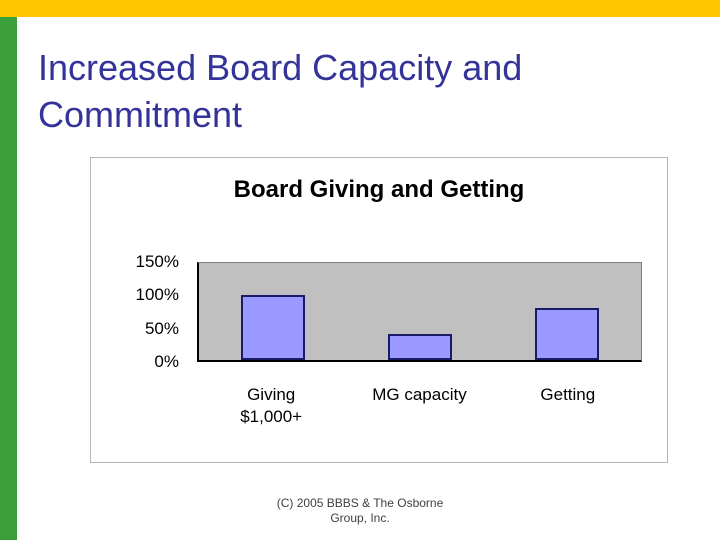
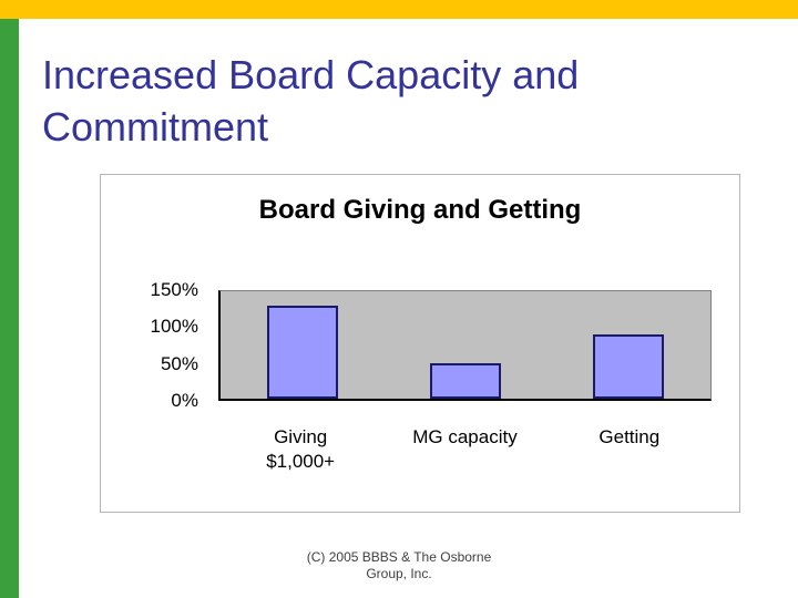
Giving $1,000+: 100% -> 130%
MG capacity: 40% -> 50%
Getting: 80% -> 90%
